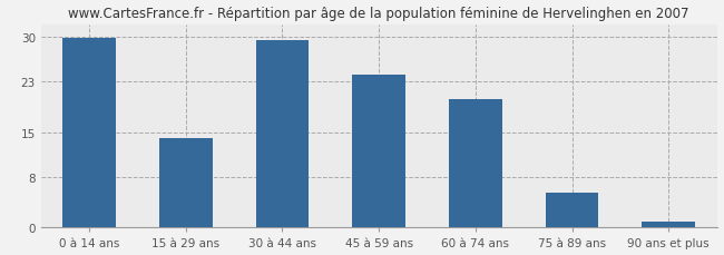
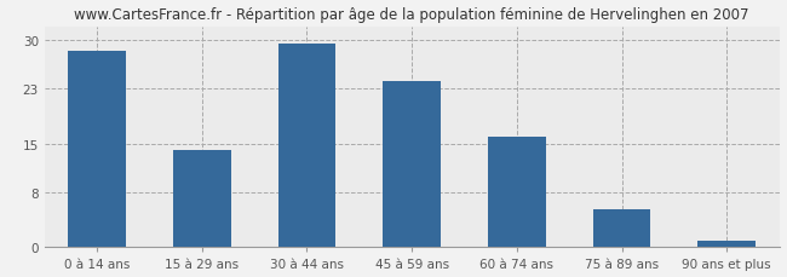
0 à 14 ans: 29.8 -> 28.5
60 à 74 ans: 20.2 -> 16.0
